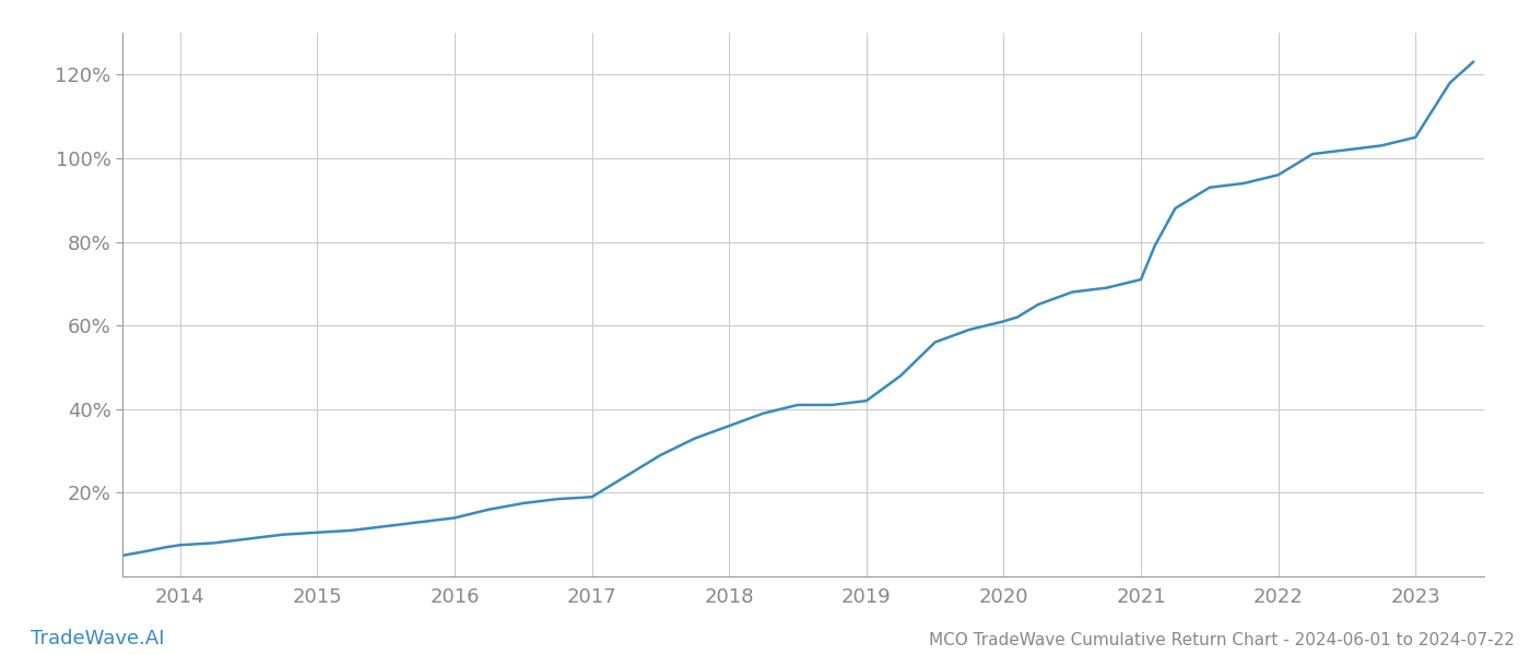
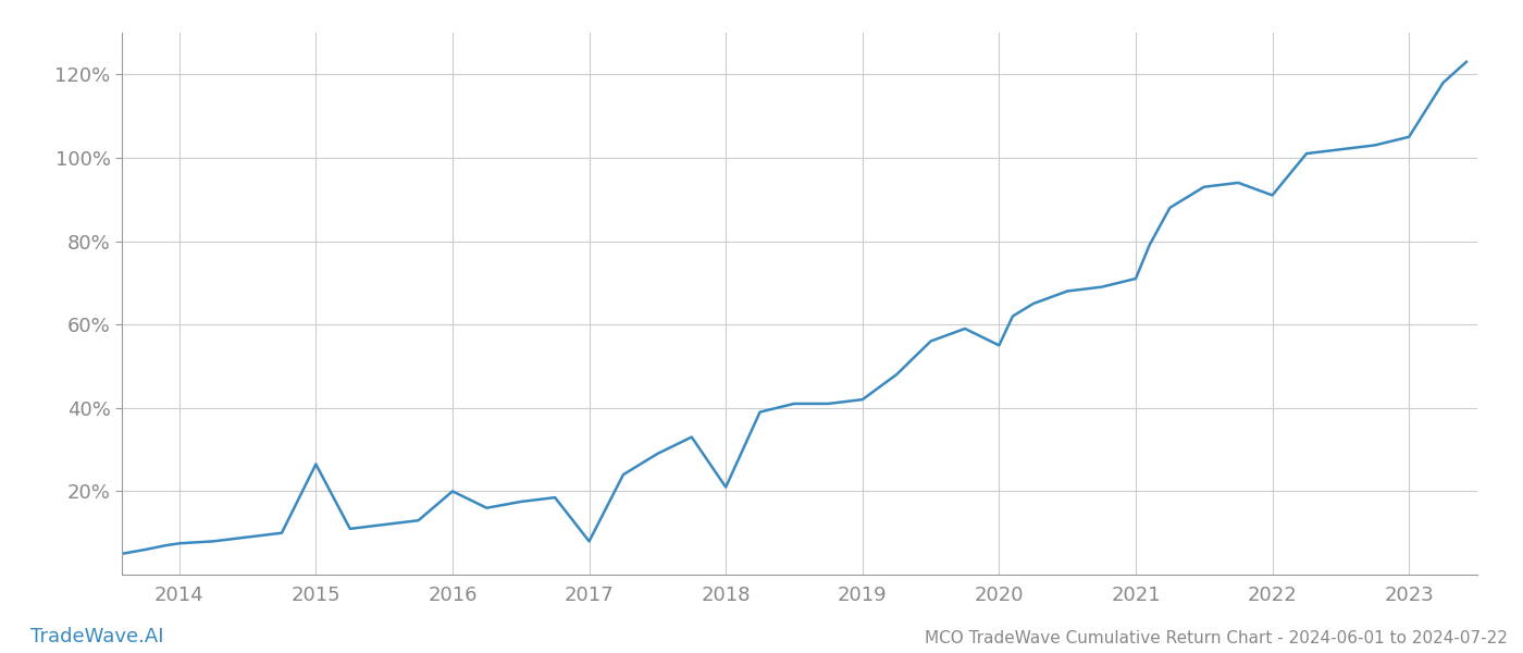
2015: 10.5% -> 26.5%
2016: 14.0% -> 20.0%
2017: 19.0% -> 8.0%
2018: 36.0% -> 21.0%
2020: 61.0% -> 55.0%
2022: 96.0% -> 91.0%
